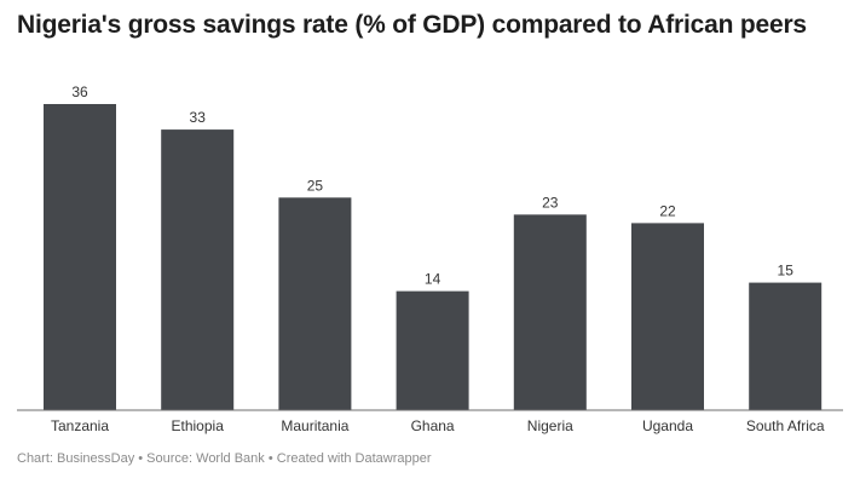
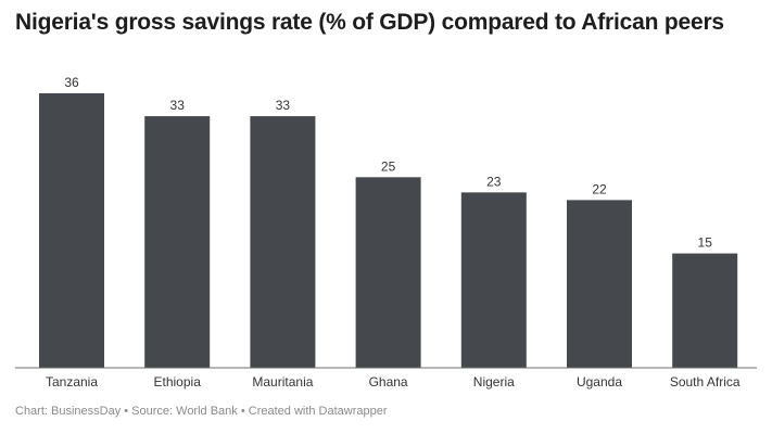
Mauritania: 25 -> 33
Ghana: 14 -> 25
